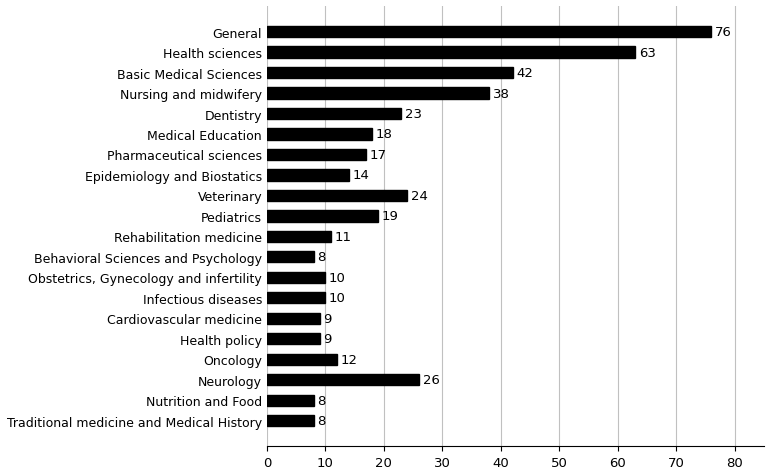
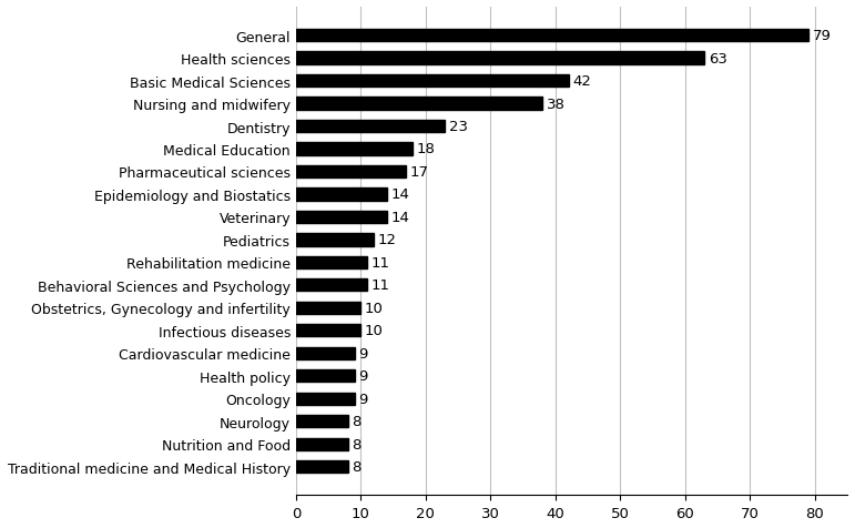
General: 76 -> 79
Veterinary: 24 -> 14
Pediatrics: 19 -> 12
Behavioral Sciences and Psychology: 8 -> 11
Oncology: 12 -> 9
Neurology: 26 -> 8
